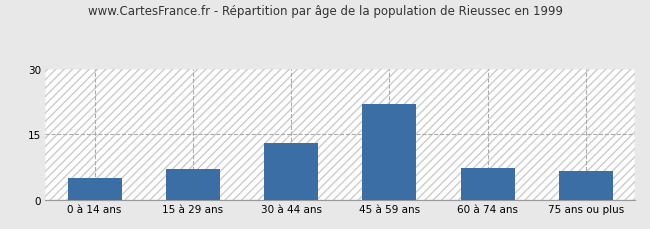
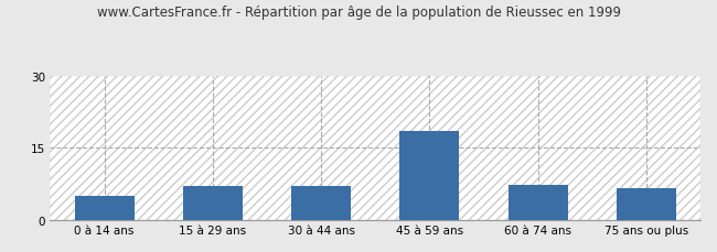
30 à 44 ans: 13.0 -> 7.0
45 à 59 ans: 22.0 -> 18.5
